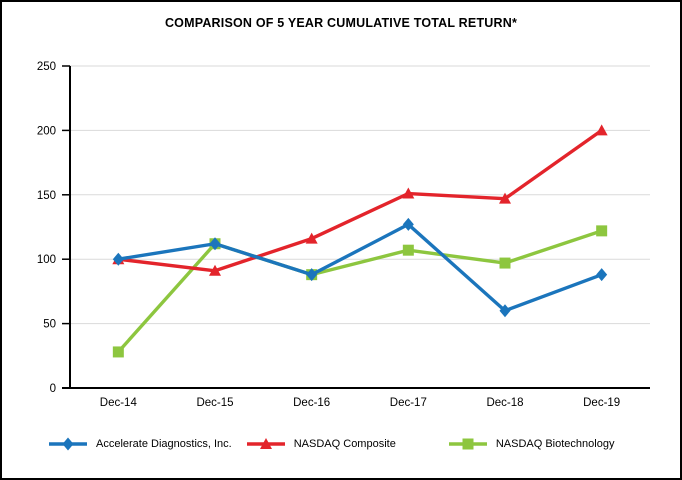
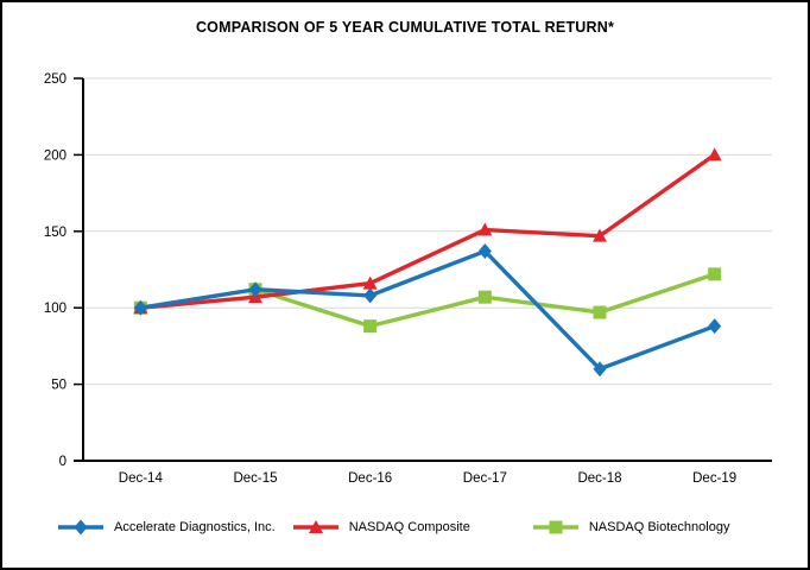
NASDAQ Biotechnology/Dec-14: 28 -> 100
NASDAQ Composite/Dec-15: 91 -> 107
Accelerate Diagnostics, Inc./Dec-16: 88 -> 108
Accelerate Diagnostics, Inc./Dec-17: 127 -> 137
